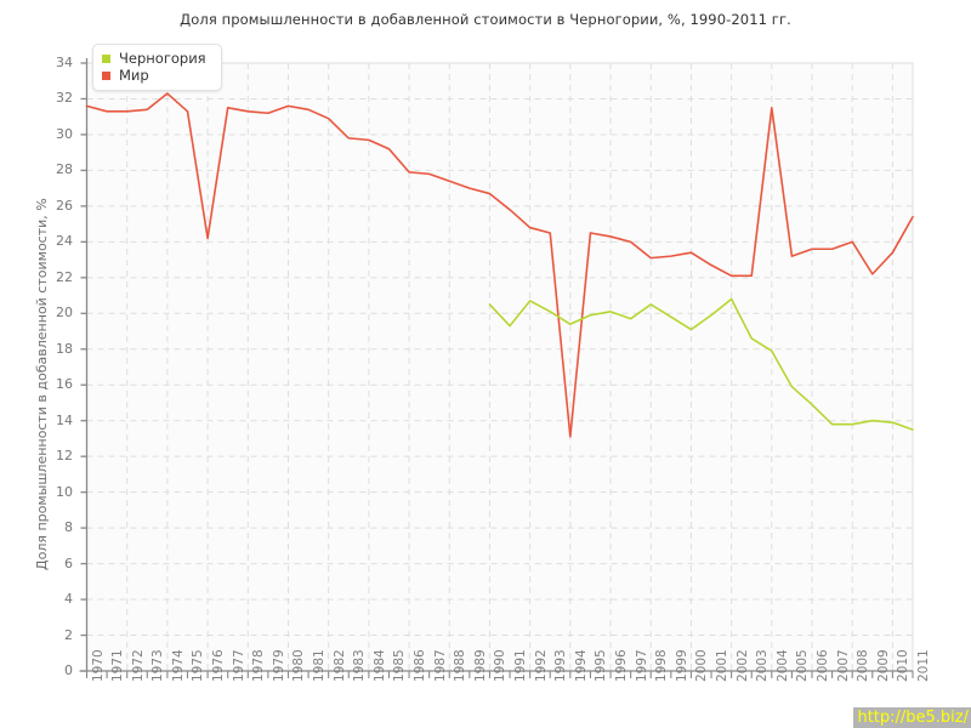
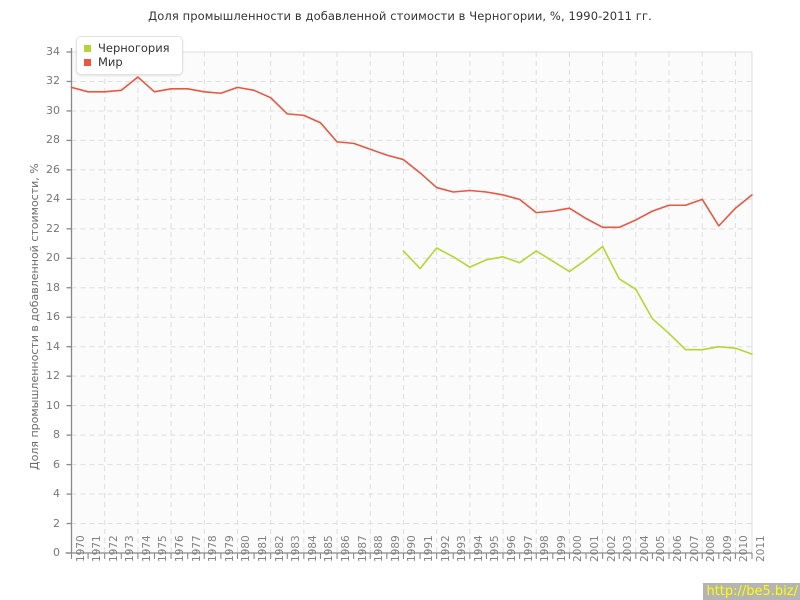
Мир/1976: 24.2 -> 31.5
Мир/1994: 13.1 -> 24.6
Мир/2004: 31.5 -> 22.6
Мир/2011: 25.4 -> 24.3
